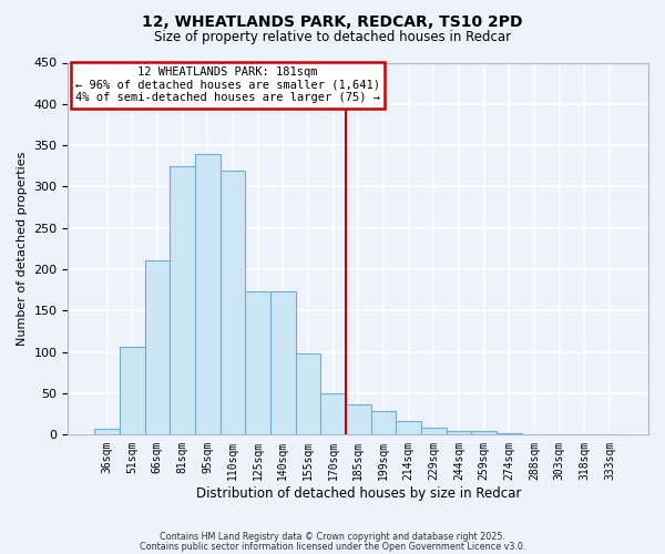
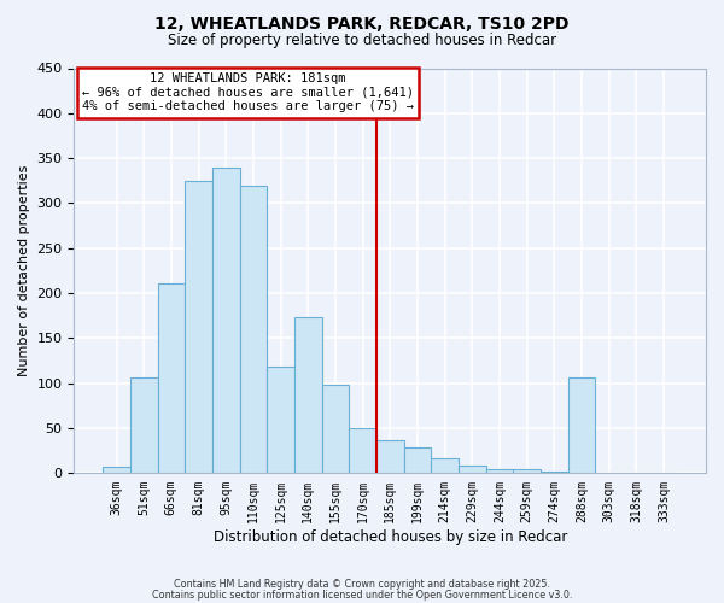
125sqm: 173 -> 118
288sqm: 1 -> 106
